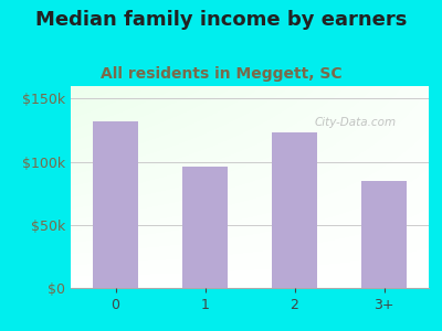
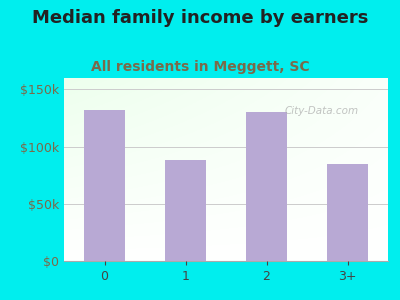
1: $96k -> $88k
2: $123k -> $130k
